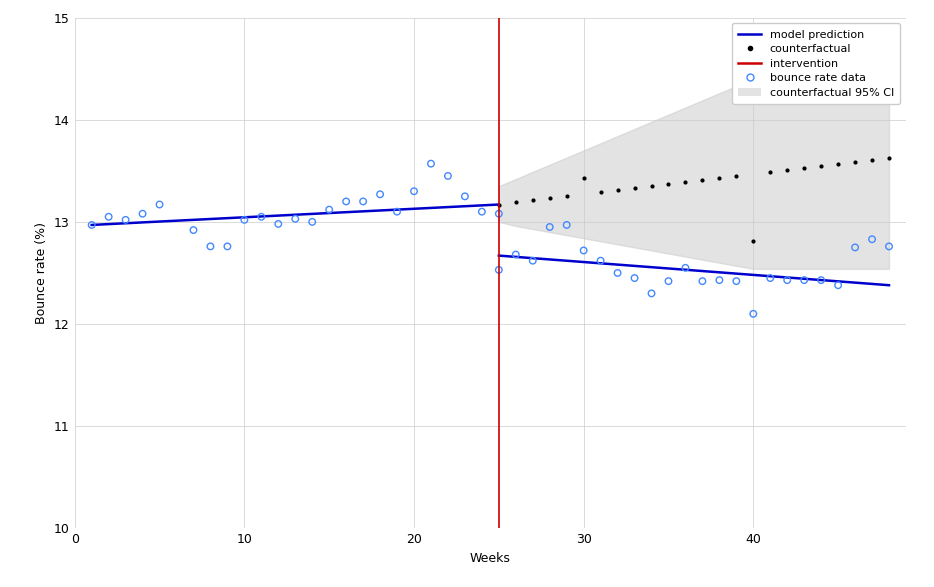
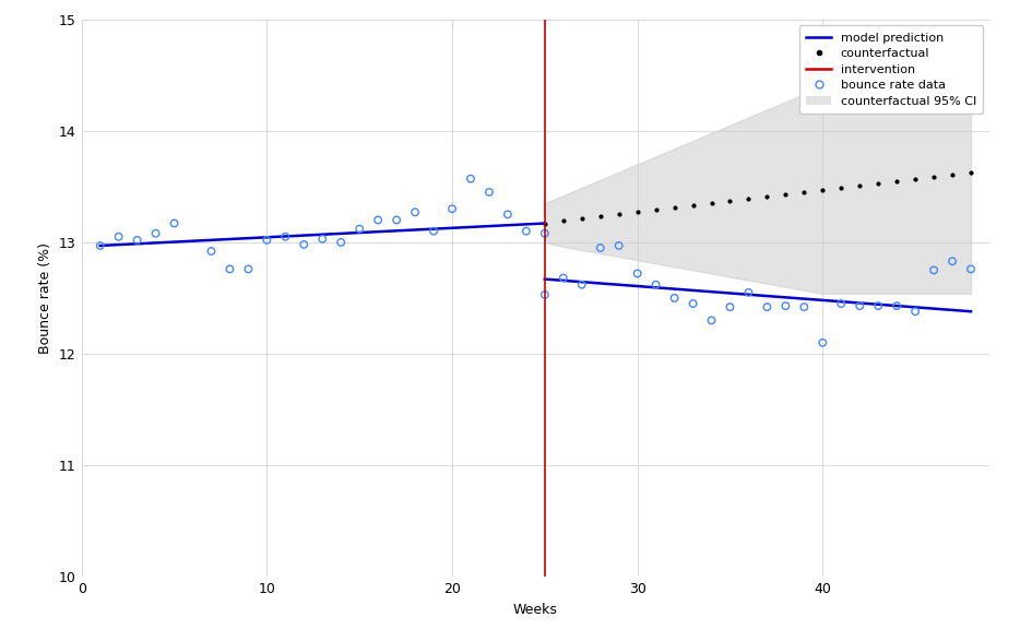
counterfactual/30: 13.43 -> 13.27
counterfactual/40: 12.81 -> 13.47
